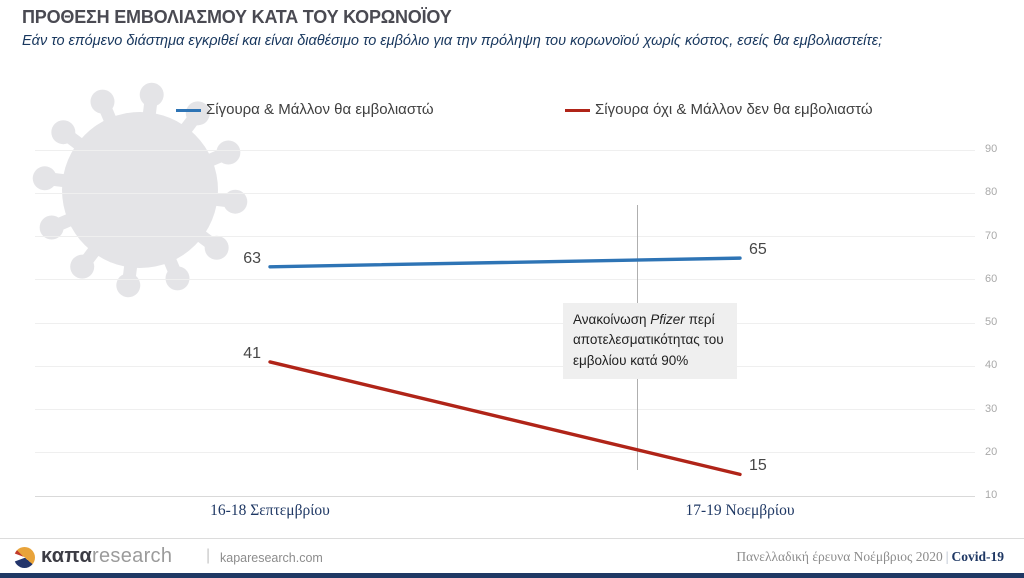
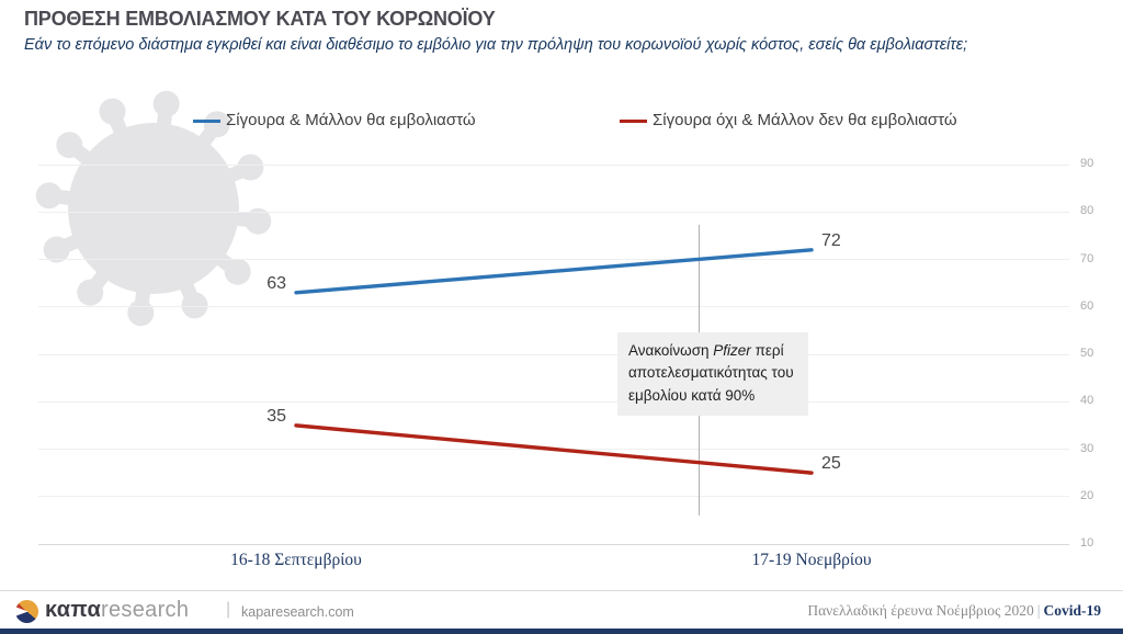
Σίγουρα όχι & Μάλλον δεν θα εμβολιαστώ/16-18 Σεπτεμβρίου: 41 -> 35
Σίγουρα & Μάλλον θα εμβολιαστώ/17-19 Νοεμβρίου: 65 -> 72
Σίγουρα όχι & Μάλλον δεν θα εμβολιαστώ/17-19 Νοεμβρίου: 15 -> 25
